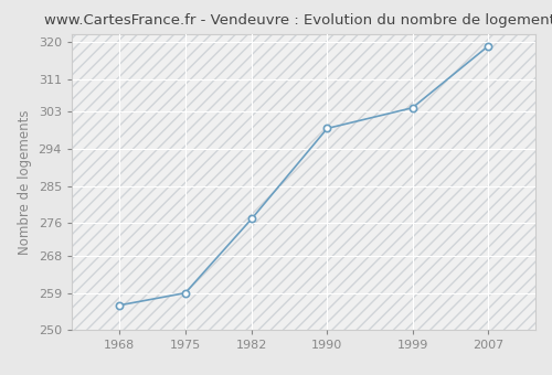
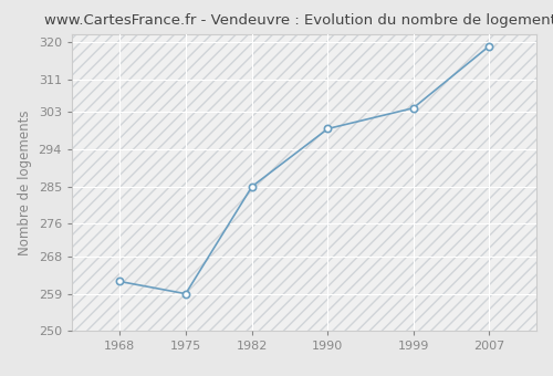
1968: 256 -> 262
1982: 277 -> 285
